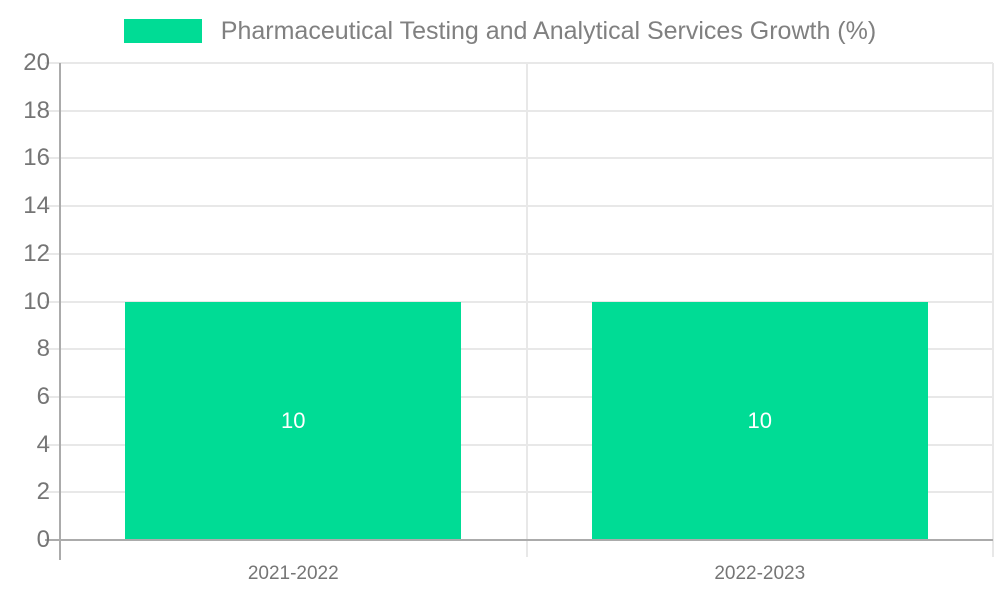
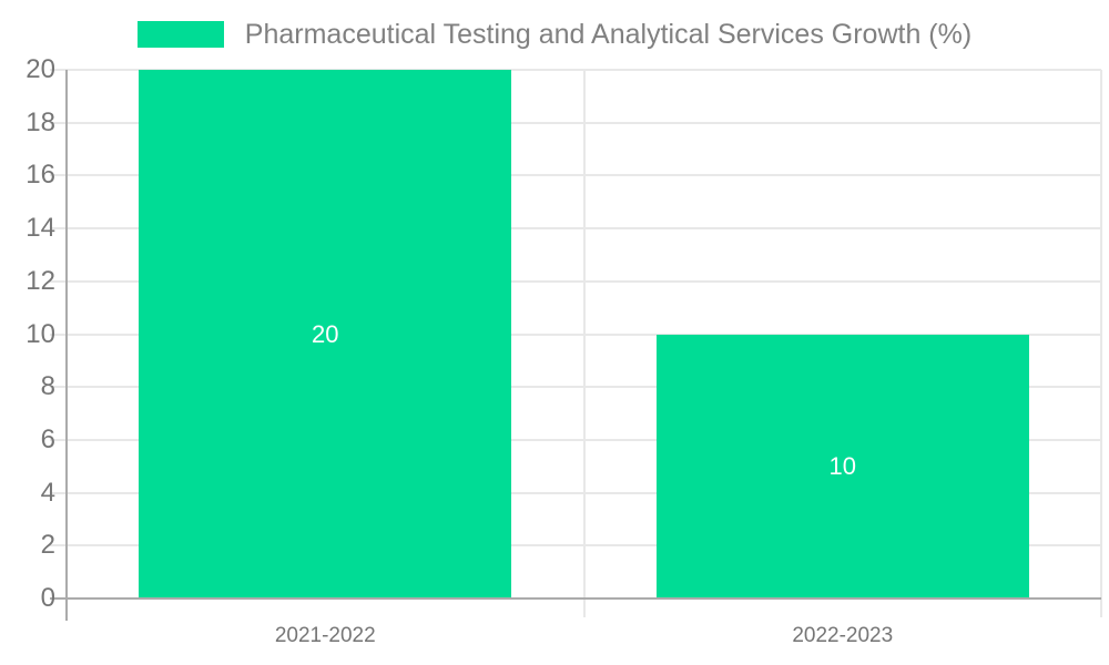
2021-2022: 10 -> 20
